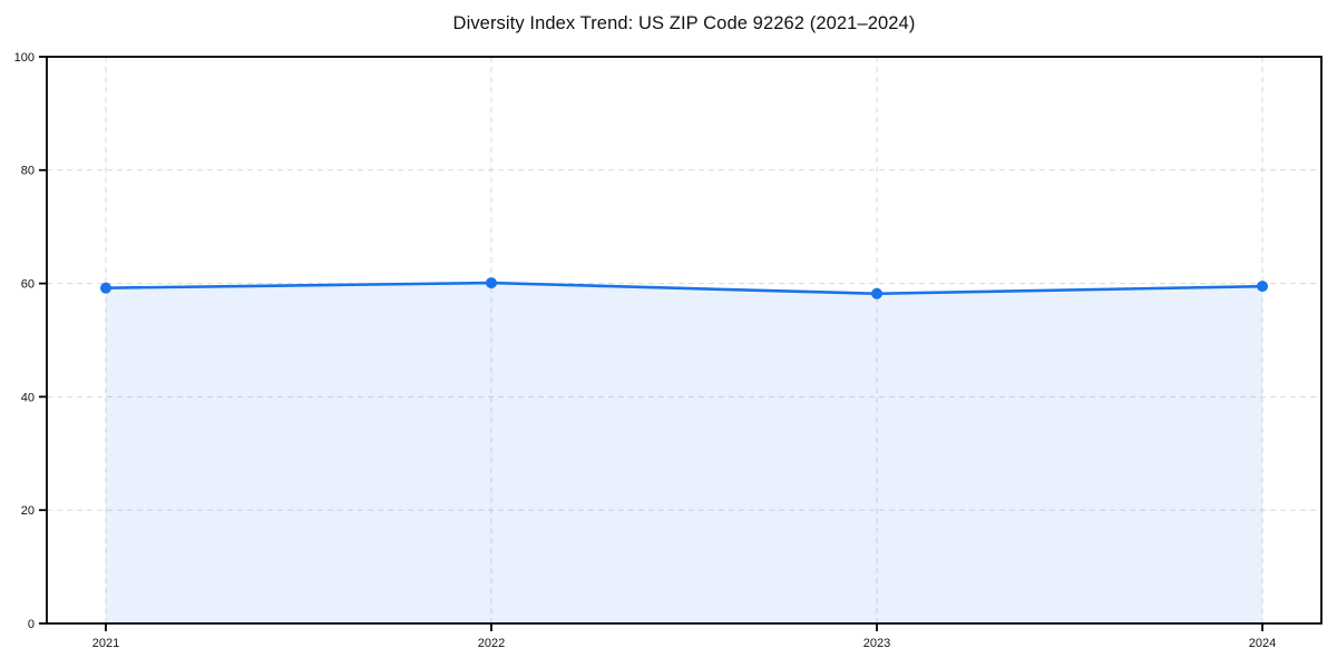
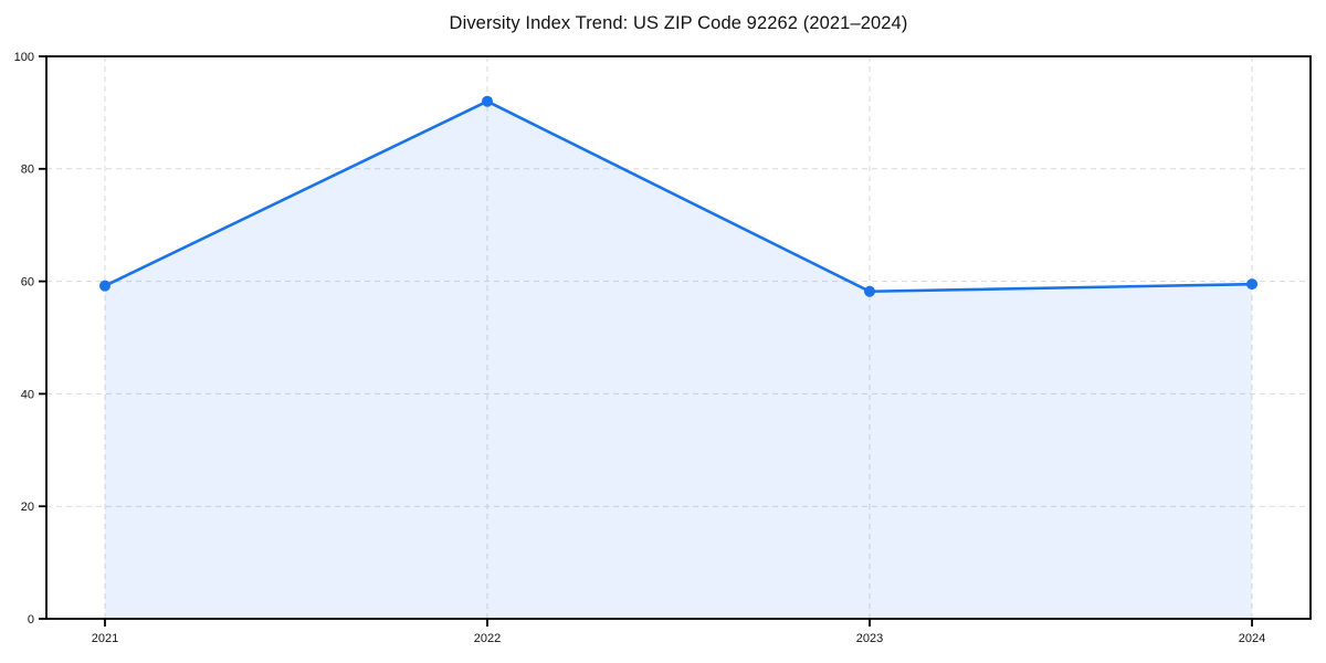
2022: 60 -> 92
